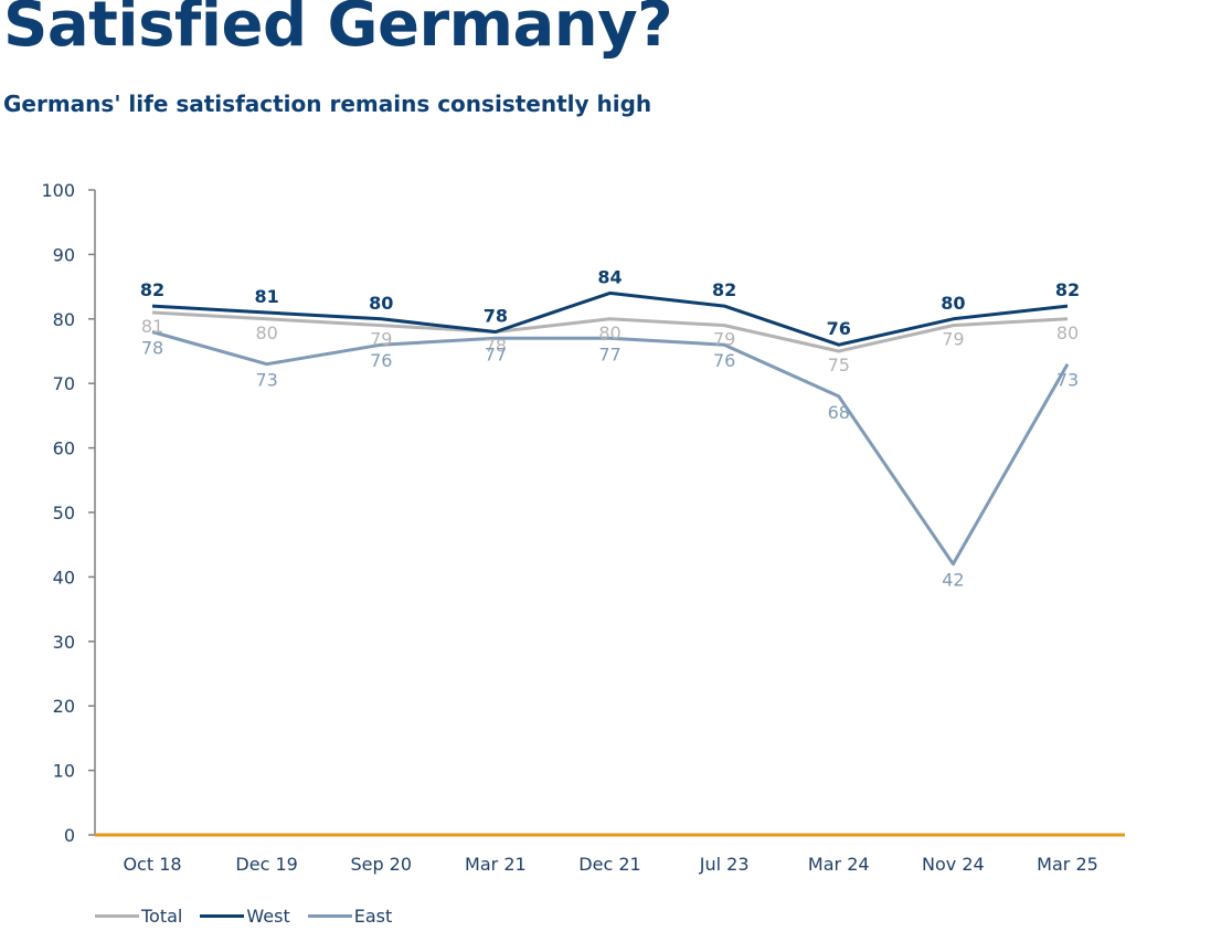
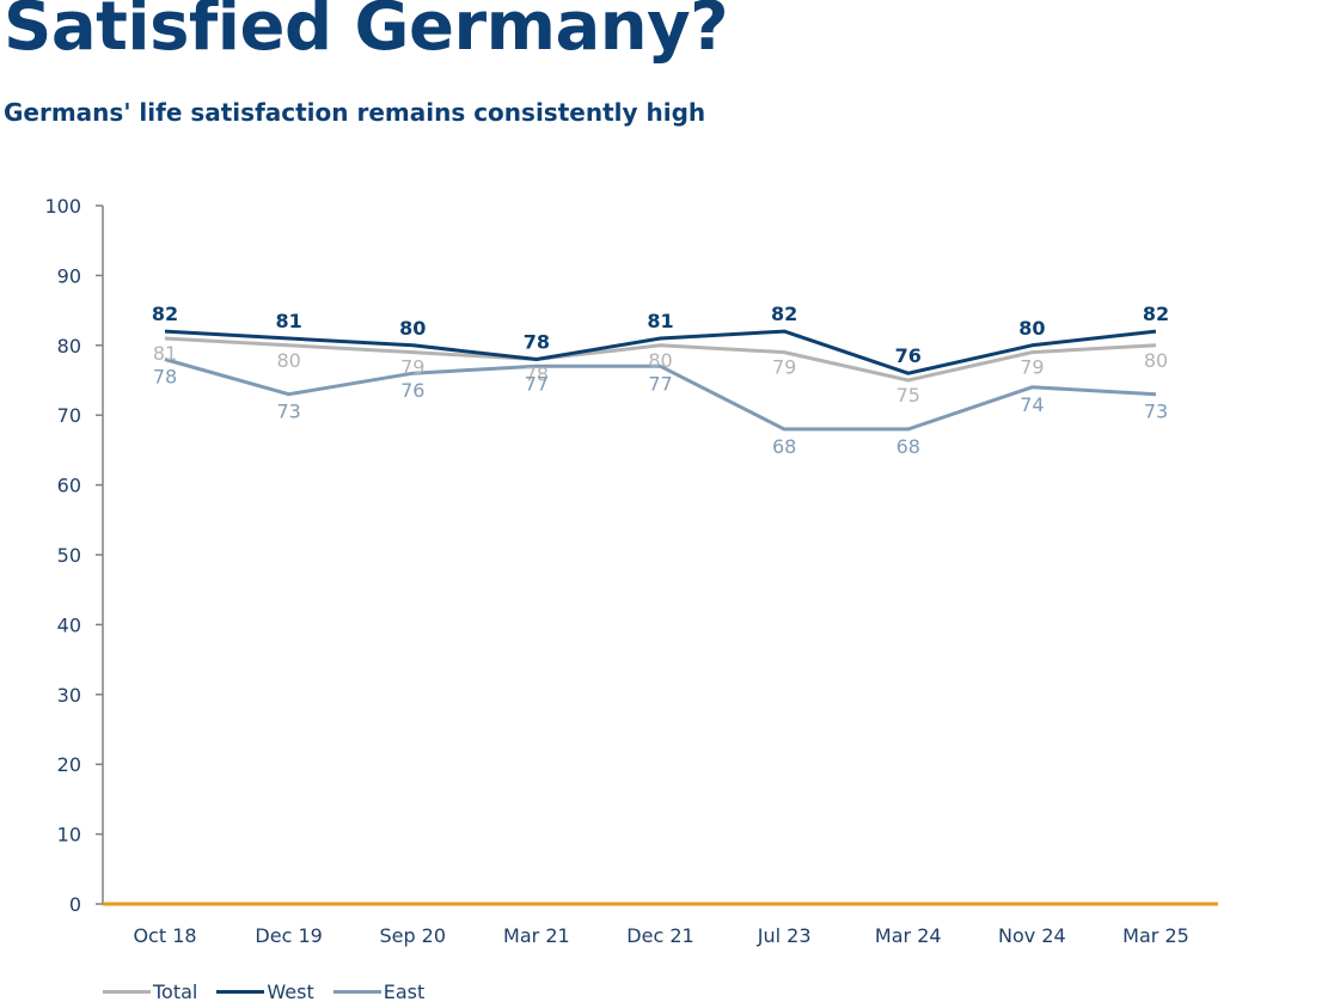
West/Dec 21: 84 -> 81
East/Jul 23: 76 -> 68
East/Nov 24: 42 -> 74
